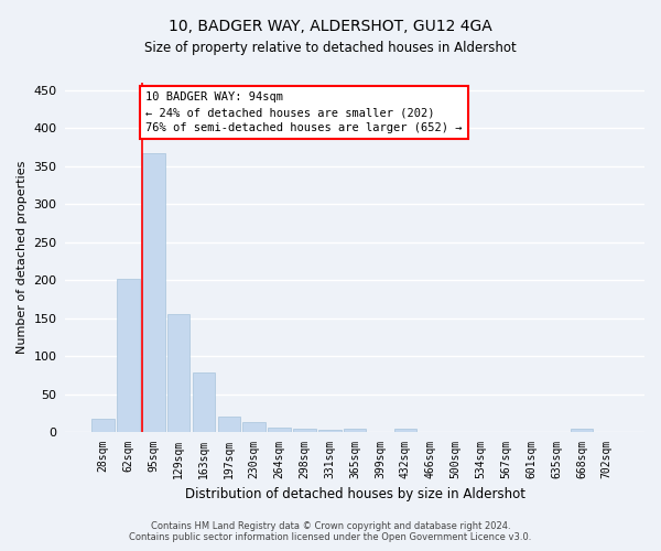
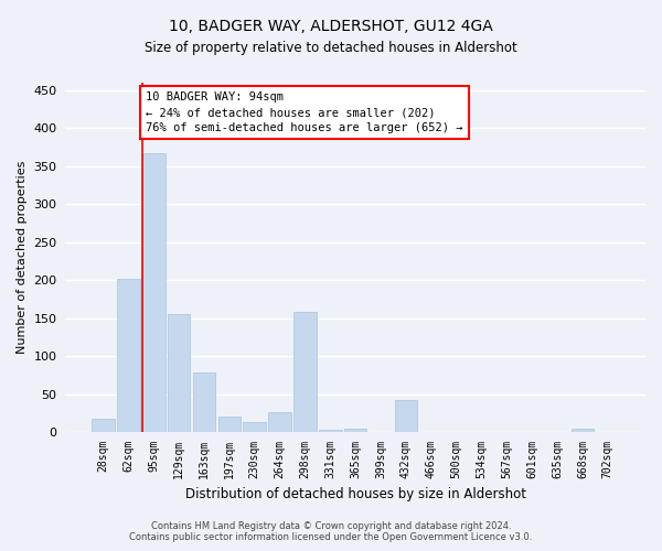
264sqm: 6 -> 26
298sqm: 5 -> 158
432sqm: 4 -> 42
